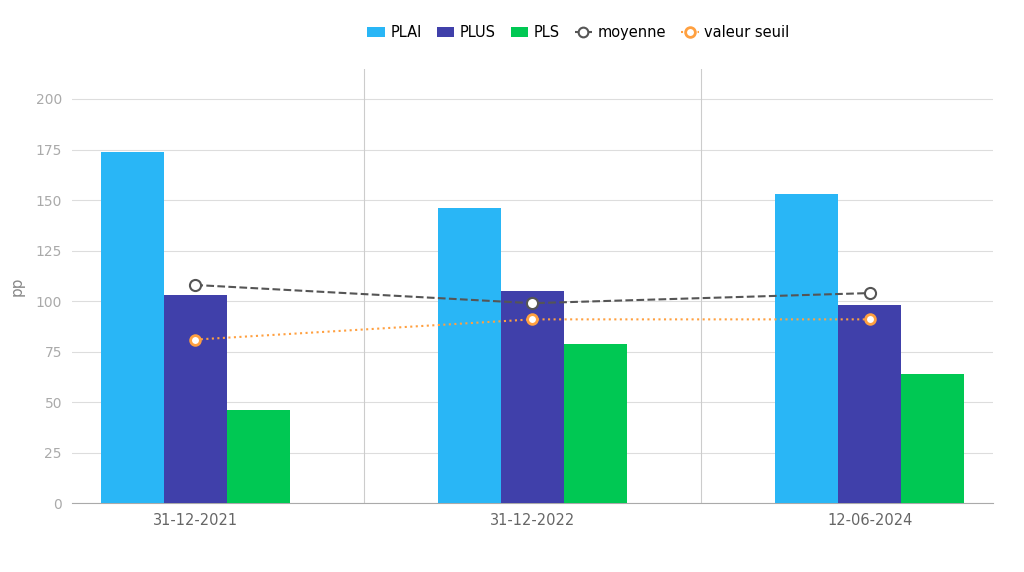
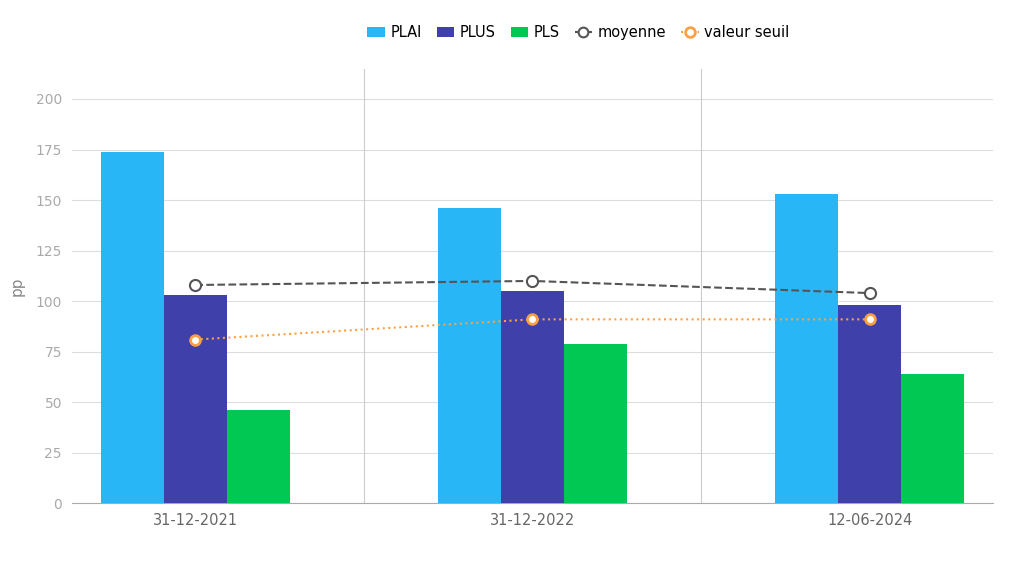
moyenne/31-12-2022: 99 -> 110
